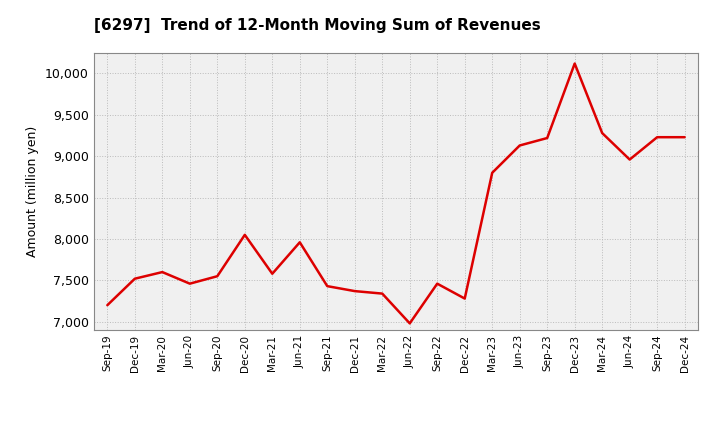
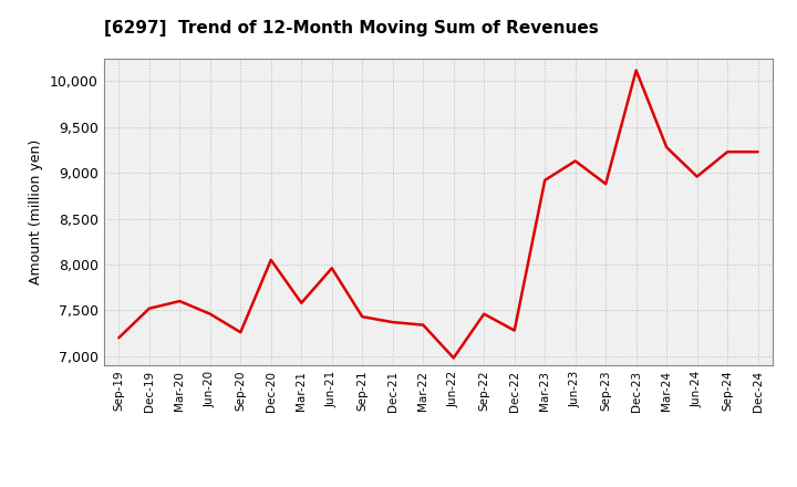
Sep-20: 7,550 -> 7,260
Mar-23: 8,800 -> 8,920
Sep-23: 9,220 -> 8,880
